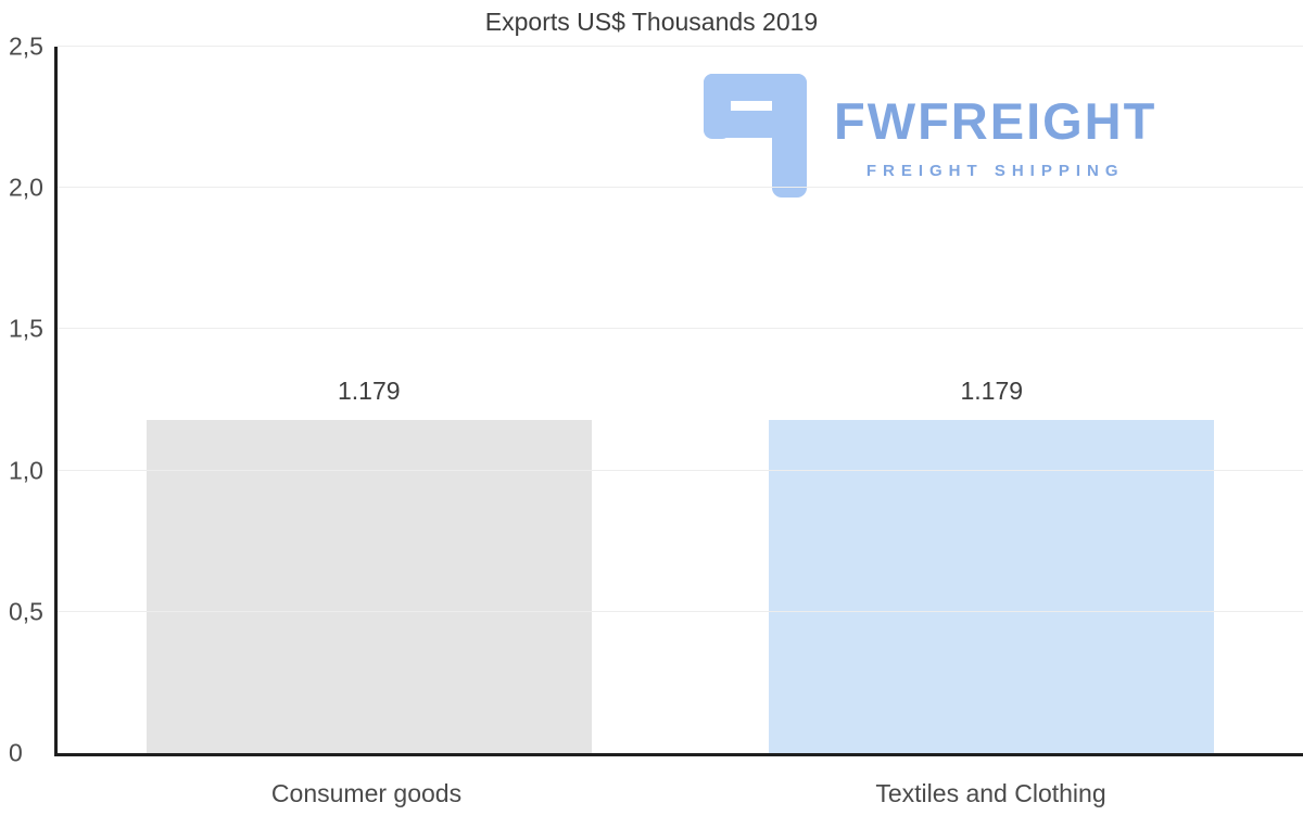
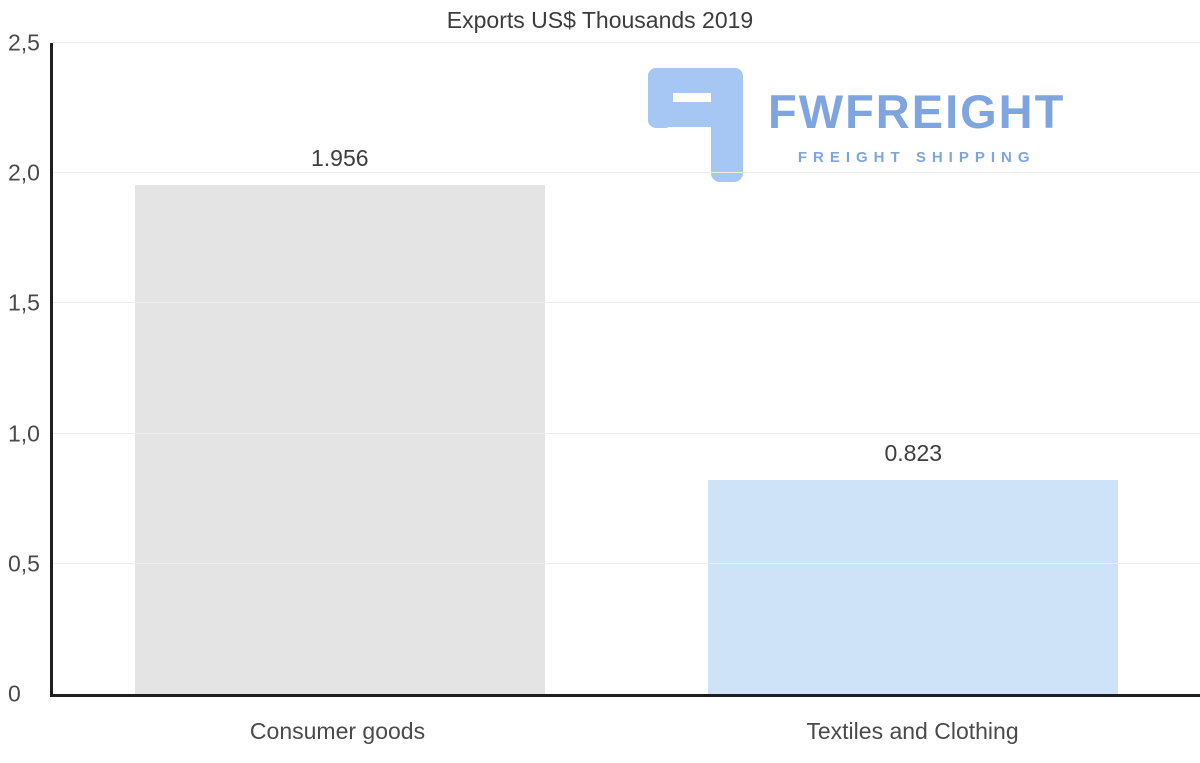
Consumer goods: 1.179 -> 1.956
Textiles and Clothing: 1.179 -> 0.823
